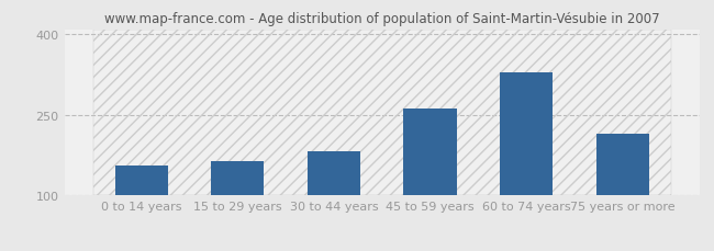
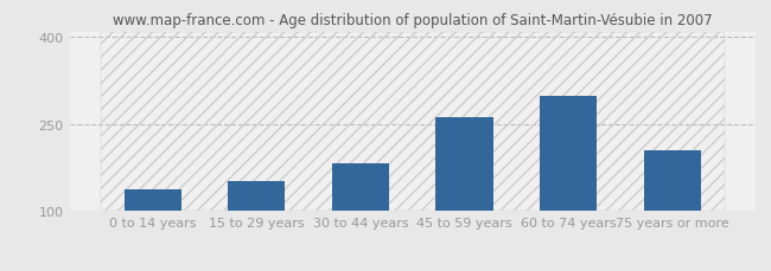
0 to 14 years: 155 -> 138
15 to 29 years: 165 -> 152
60 to 74 years: 330 -> 298
75 years or more: 215 -> 204
